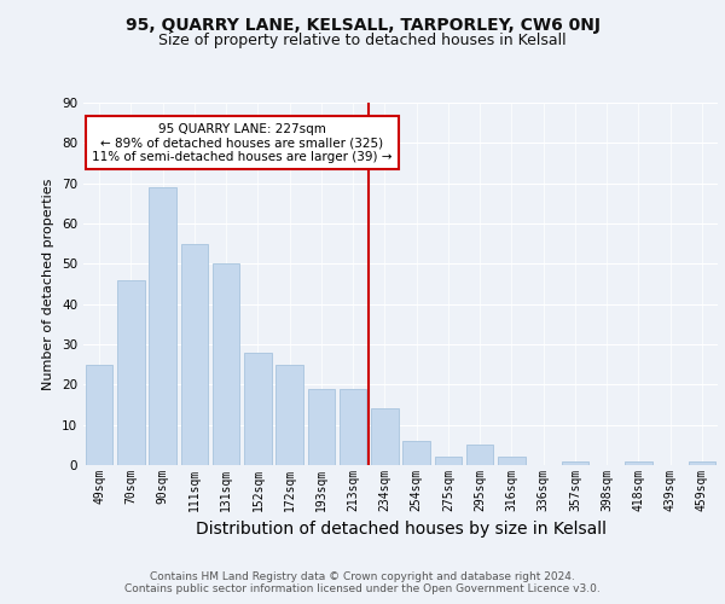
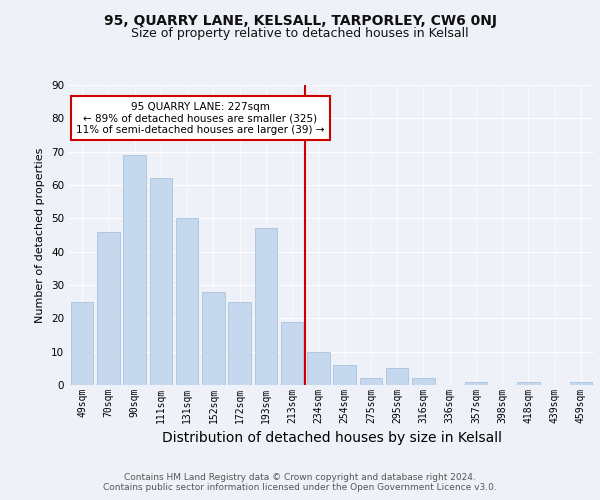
111sqm: 55 -> 62
193sqm: 19 -> 47
234sqm: 14 -> 10
